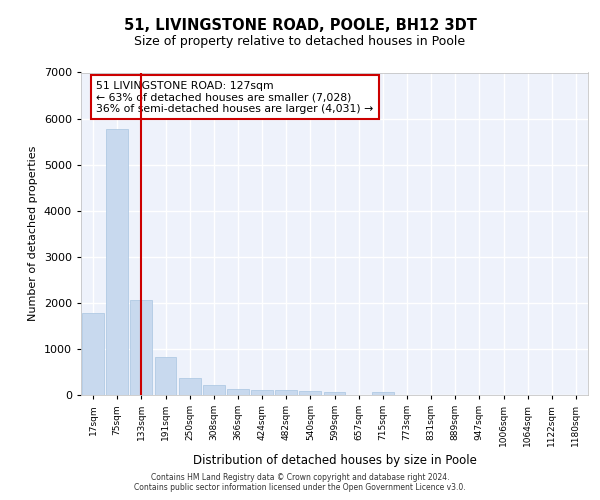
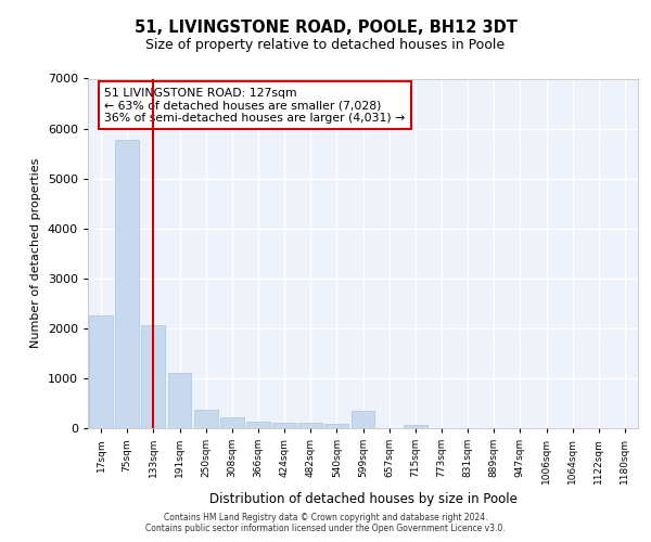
17sqm: 1780 -> 2250
191sqm: 820 -> 1100
599sqm: 70 -> 350
